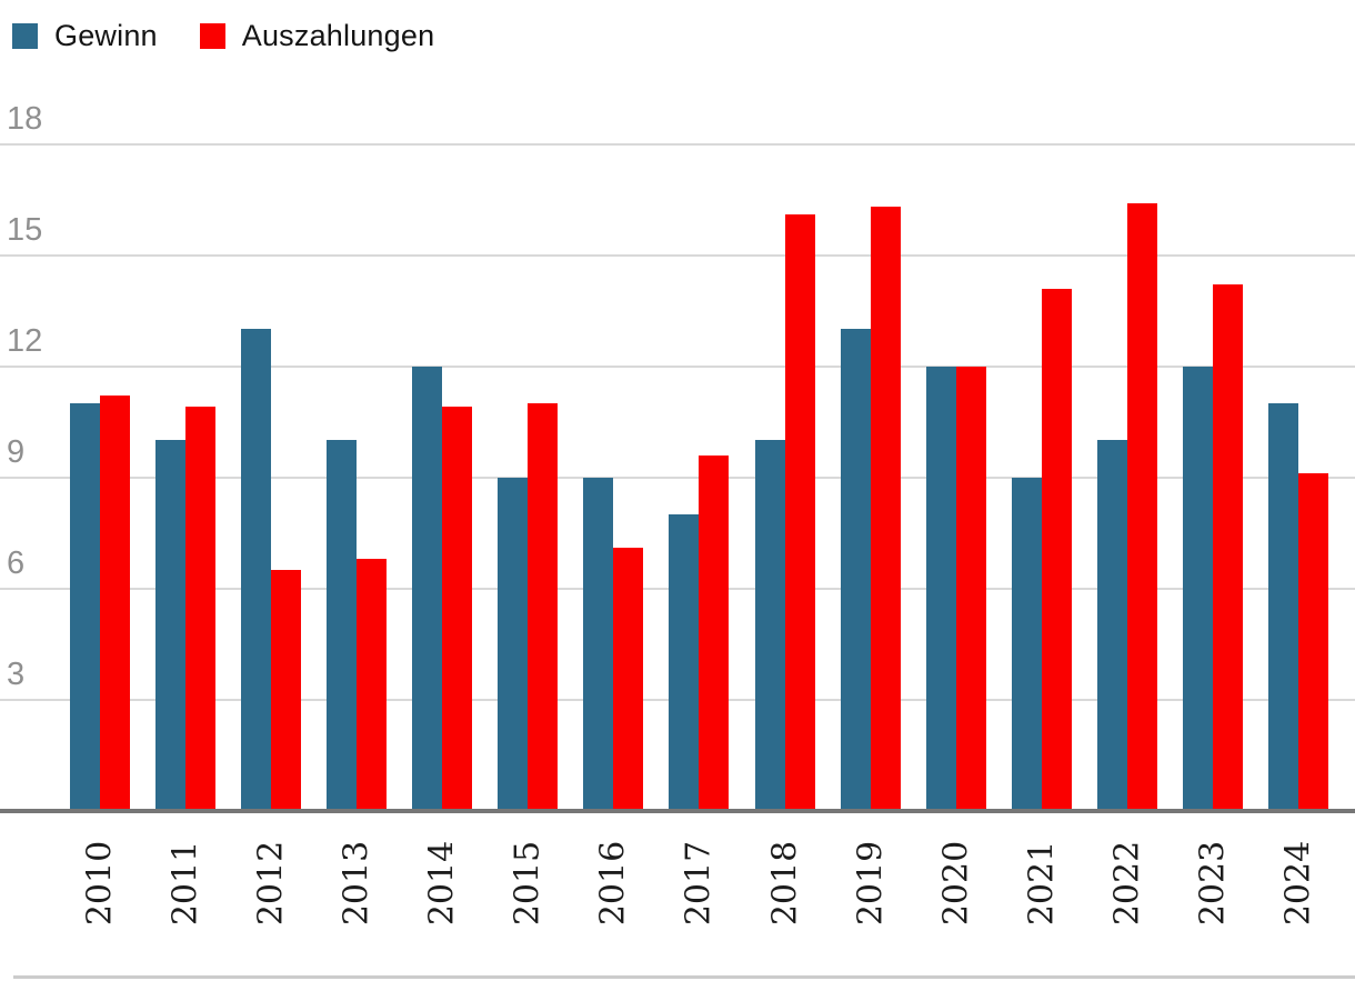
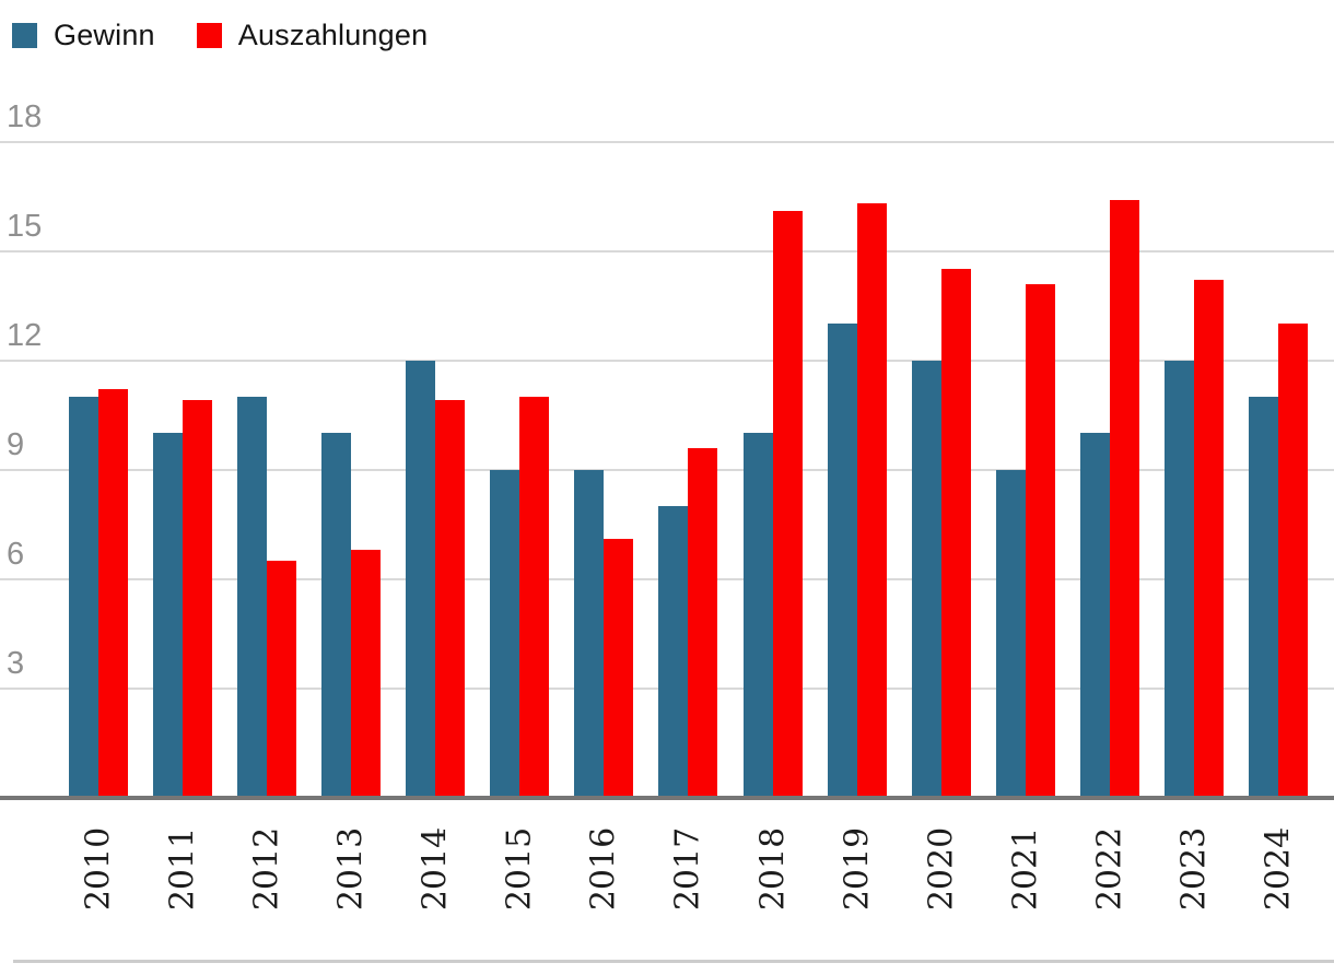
Gewinn/2012: 13 -> 11
Auszahlungen/2020: 12.0 -> 14.5
Auszahlungen/2024: 9.1 -> 13.0
